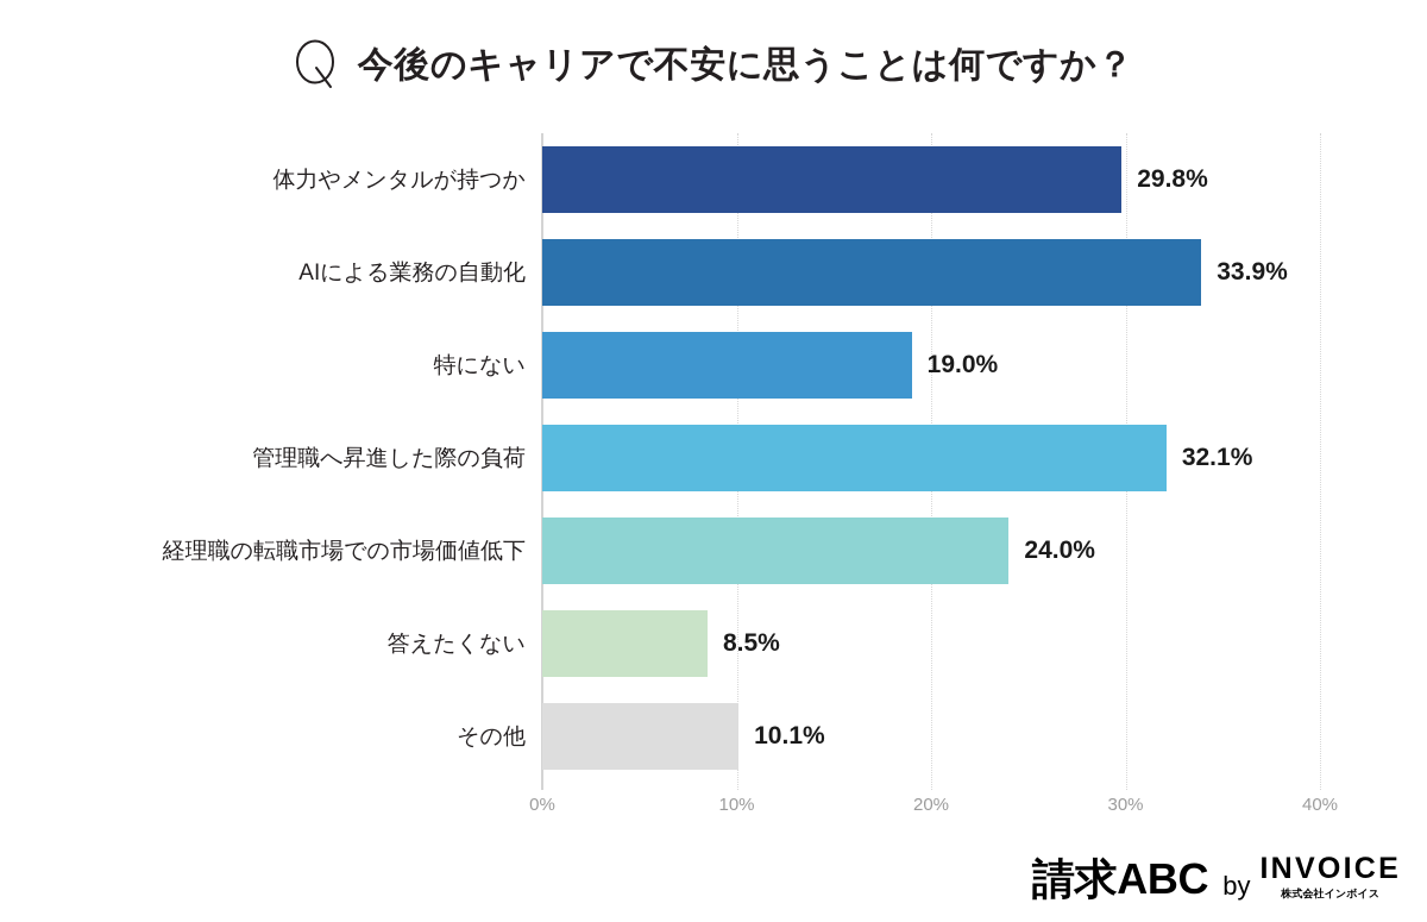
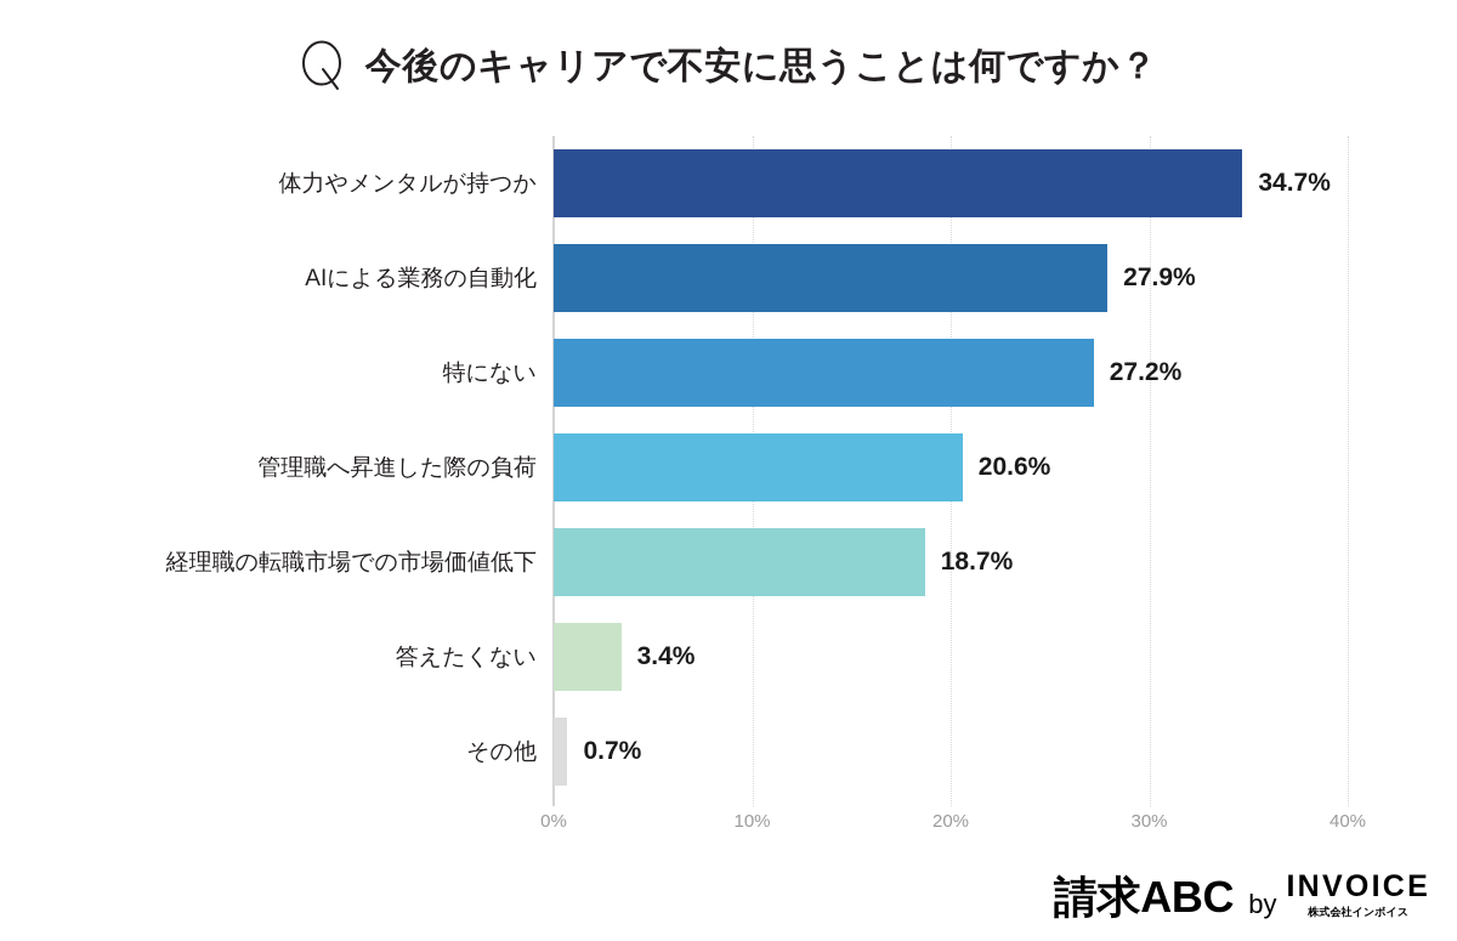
体力やメンタルが持つか: 29.8% -> 34.7%
AIによる業務の自動化: 33.9% -> 27.9%
特にない: 19.0% -> 27.2%
管理職へ昇進した際の負荷: 32.1% -> 20.6%
経理職の転職市場での市場価値低下: 24.0% -> 18.7%
答えたくない: 8.5% -> 3.4%
その他: 10.1% -> 0.7%
